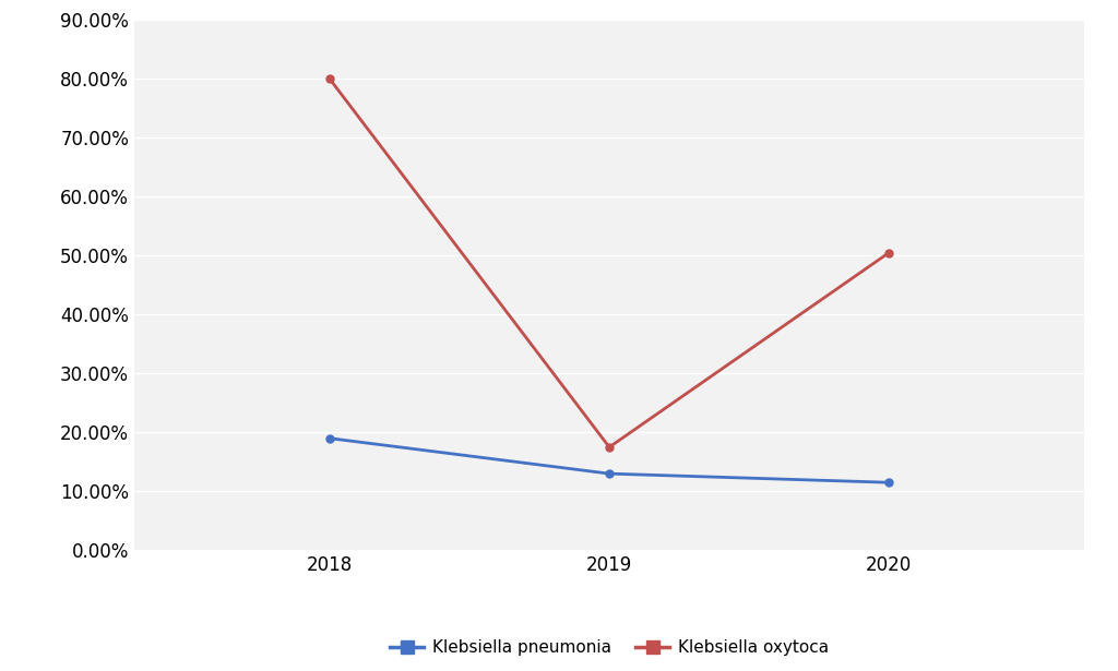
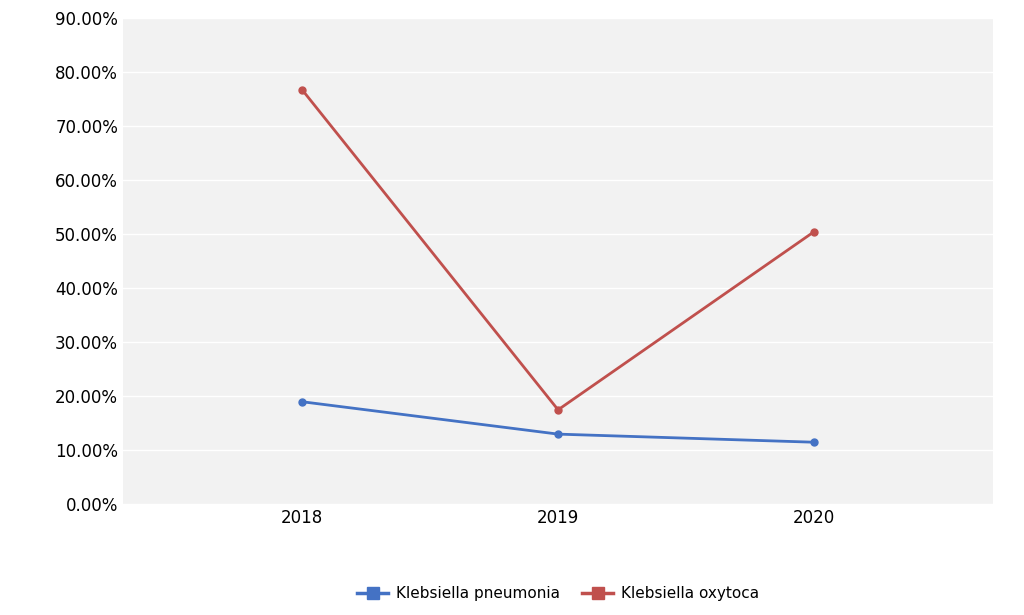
Klebsiella oxytoca/2018: 80.0% -> 76.8%
